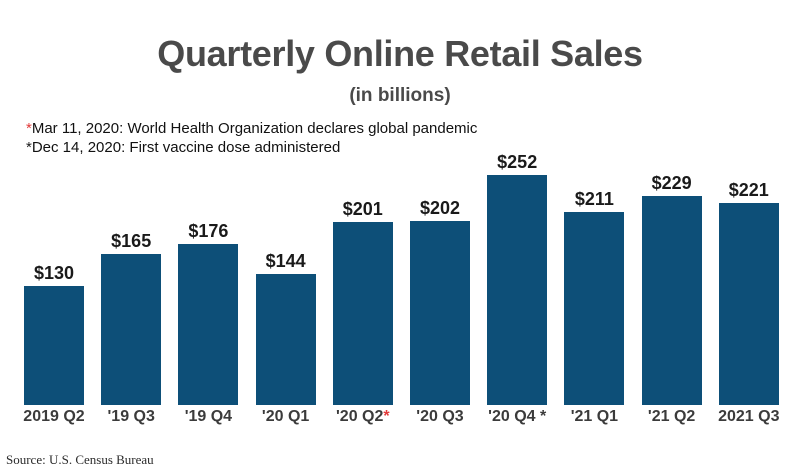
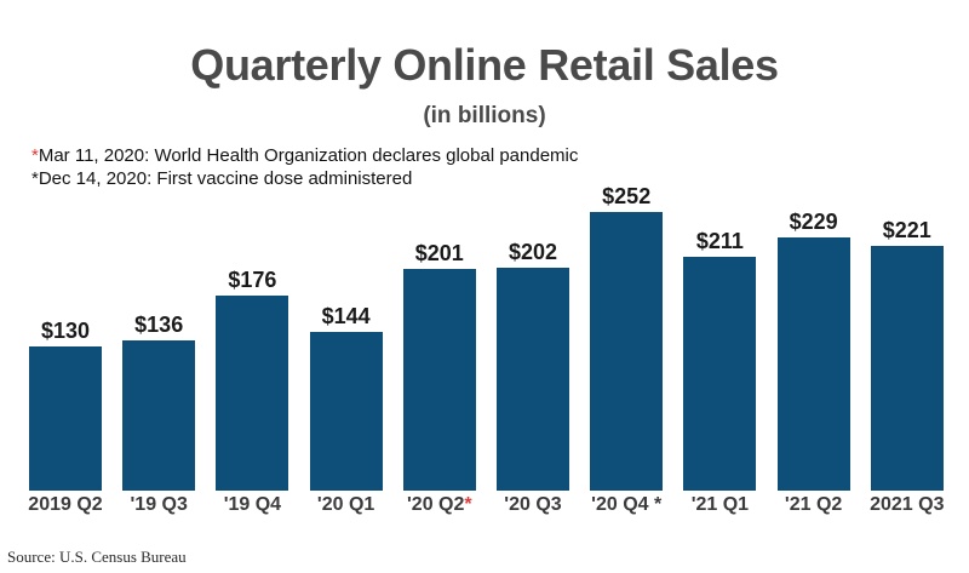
'19 Q3: $165 -> $136
